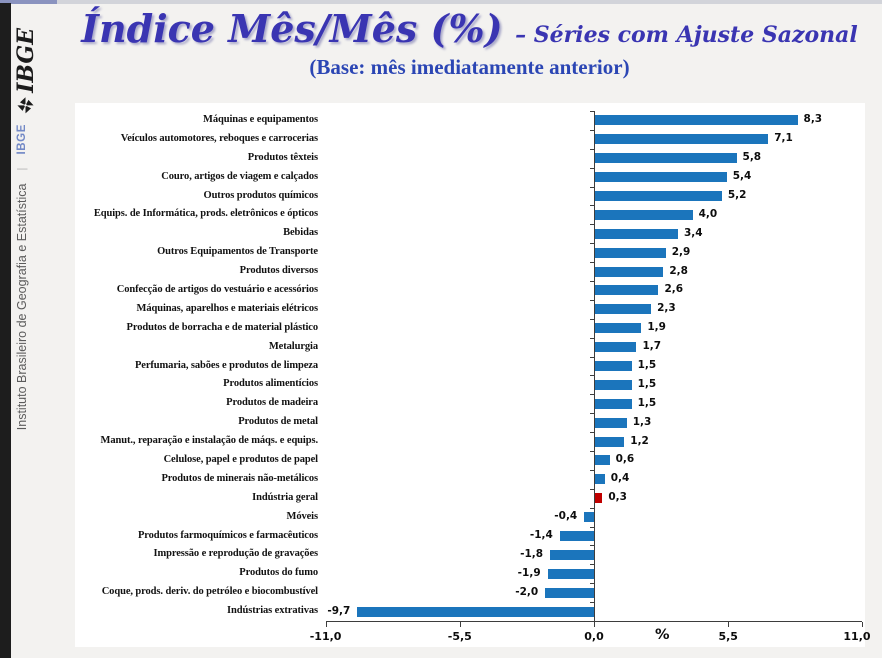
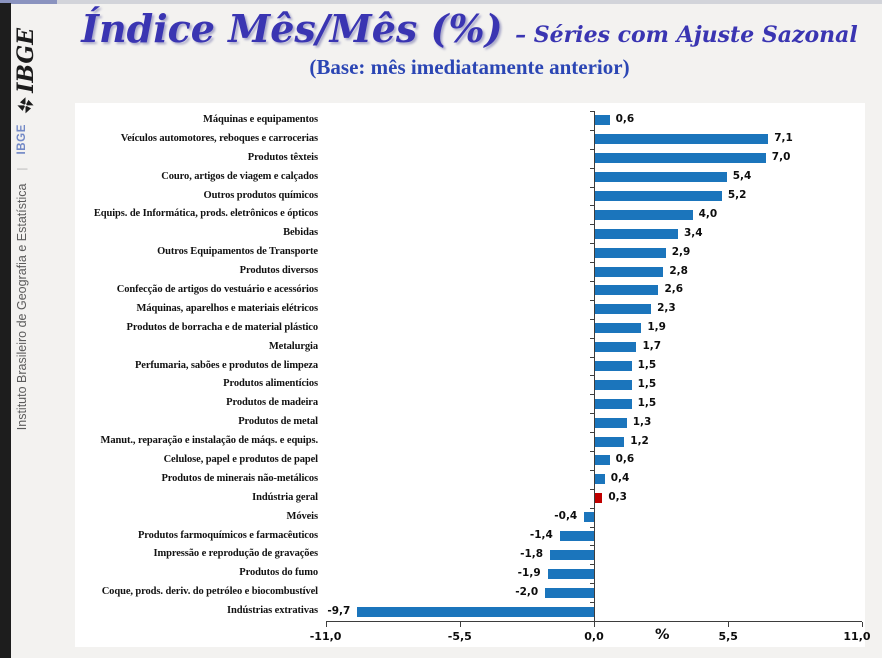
Máquinas e equipamentos: 8,3 -> 0,6
Produtos têxteis: 5,8 -> 7,0
